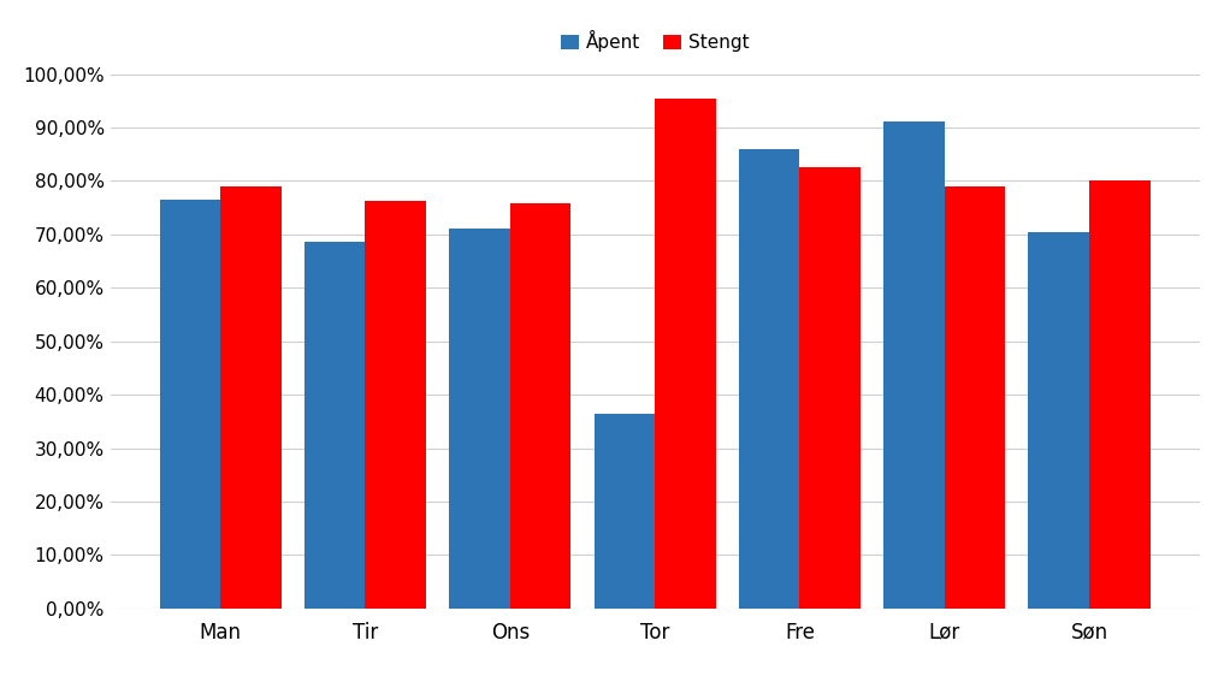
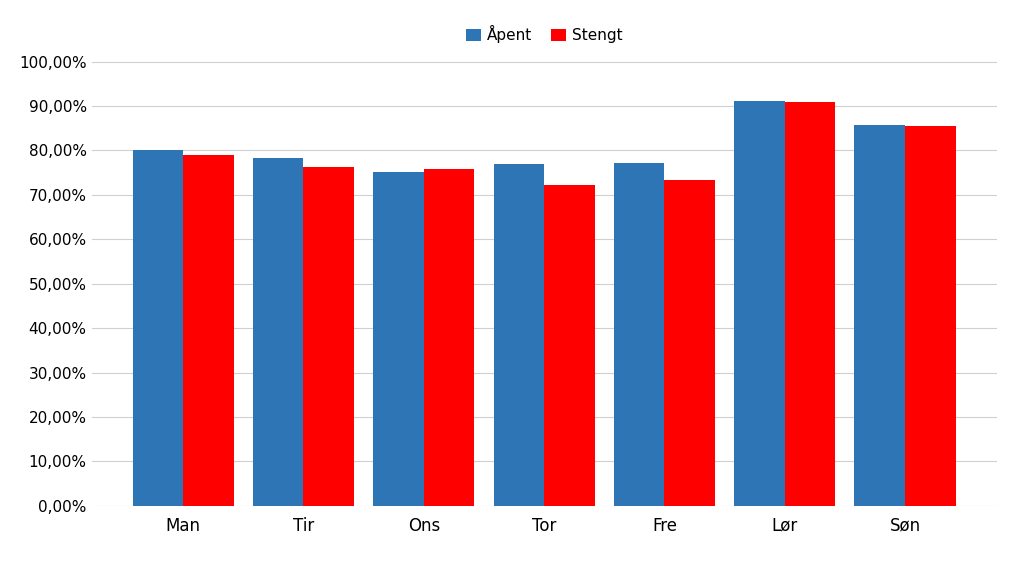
Åpent/Man: 76,5% -> 80,0%
Åpent/Tir: 68,5% -> 78,2%
Åpent/Ons: 71,0% -> 75,2%
Åpent/Tor: 36,5% -> 77,0%
Stengt/Tor: 95,5% -> 72,2%
Åpent/Fre: 86,0% -> 77,2%
Stengt/Fre: 82,5% -> 73,3%
Stengt/Lør: 79,0% -> 90,8%
Åpent/Søn: 70,5% -> 85,8%
Stengt/Søn: 80,0% -> 85,6%
